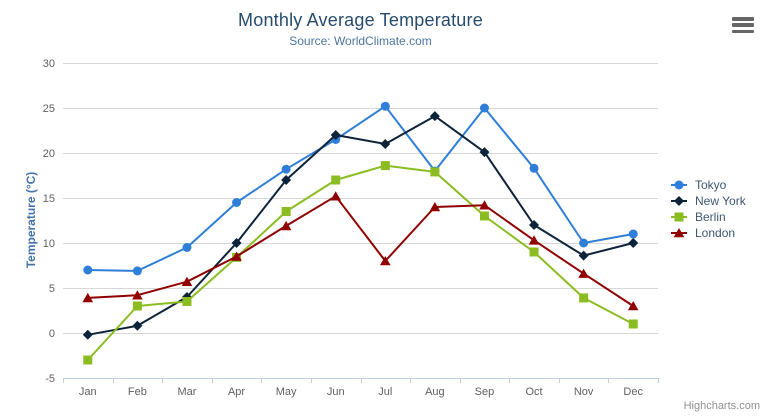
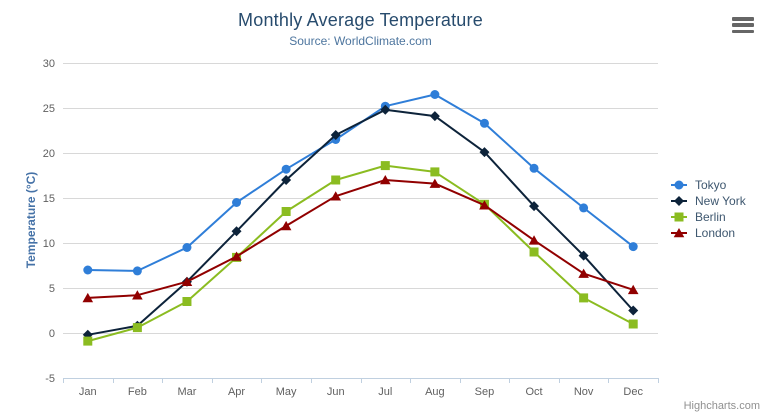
Berlin/Jan: -3 -> -1
Berlin/Feb: 3 -> 1
New York/Mar: 4 -> 6
New York/Apr: 10 -> 11
New York/Jul: 21 -> 25
London/Jul: 8 -> 17
Tokyo/Aug: 18 -> 26
London/Aug: 14 -> 17
Tokyo/Sep: 25 -> 23
Berlin/Sep: 13 -> 14
New York/Oct: 12 -> 14
Tokyo/Nov: 10 -> 14
Tokyo/Dec: 11 -> 10
New York/Dec: 10 -> 2
London/Dec: 3 -> 5
